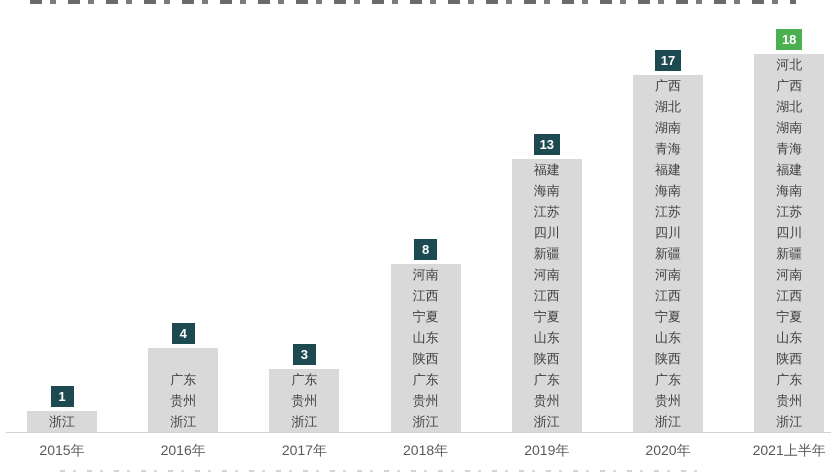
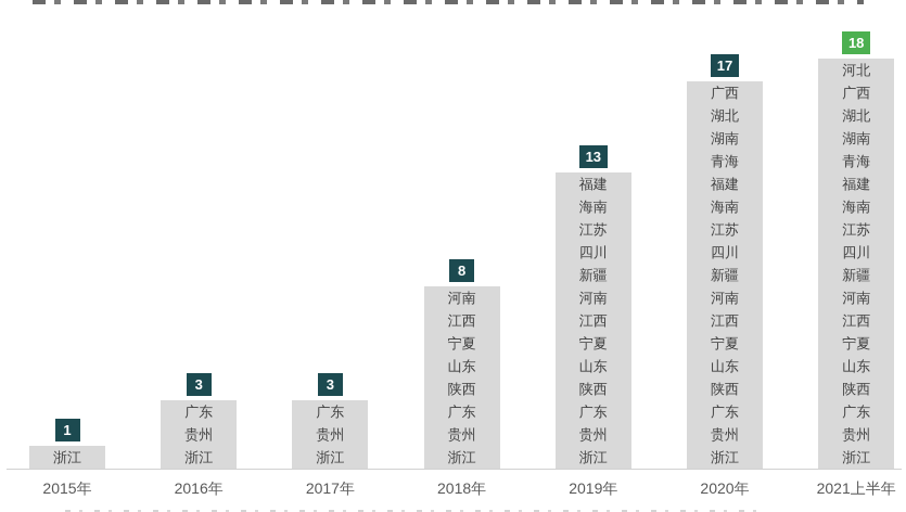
2016年: 4 -> 3
